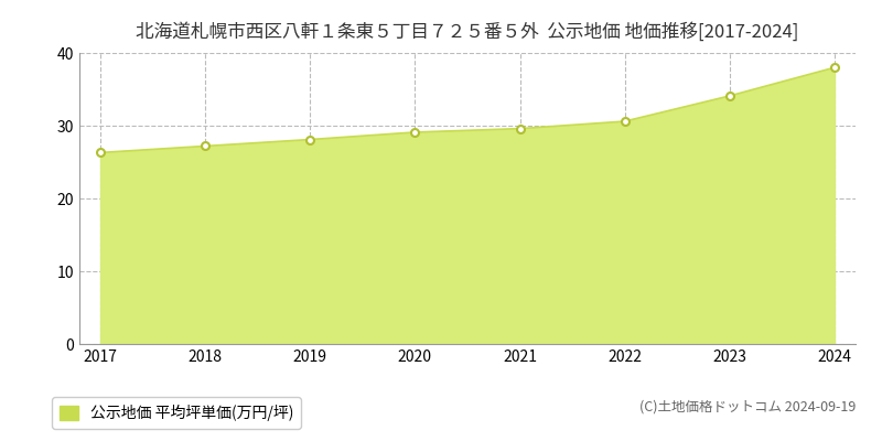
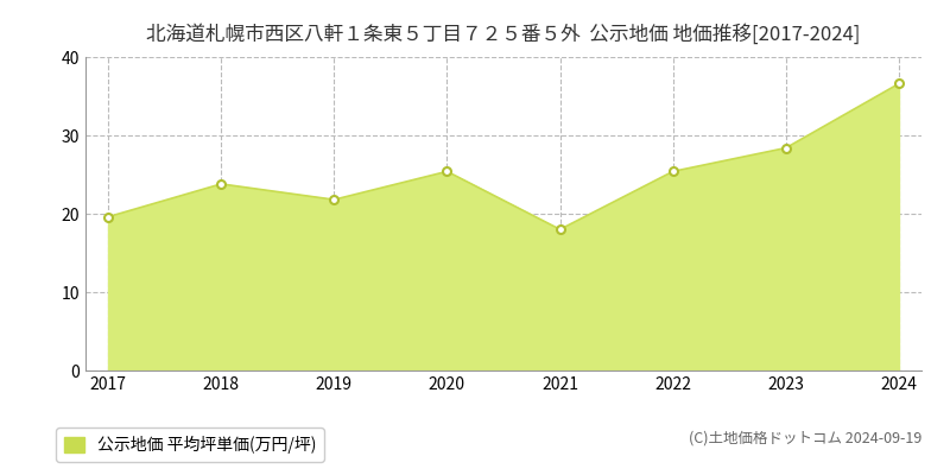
2017: 26.3 -> 19.6
2018: 27.2 -> 23.8
2019: 28.1 -> 21.8
2020: 29.1 -> 25.4
2021: 29.6 -> 18.0
2022: 30.6 -> 25.4
2023: 34.1 -> 28.4
2024: 38.0 -> 36.6
